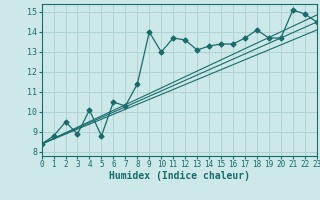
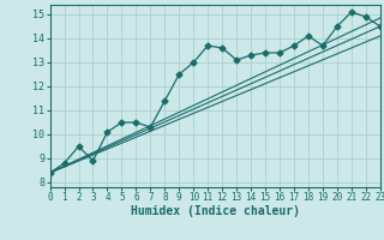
5: 8.8 -> 10.5
9: 14.0 -> 12.5
20: 13.7 -> 14.5
